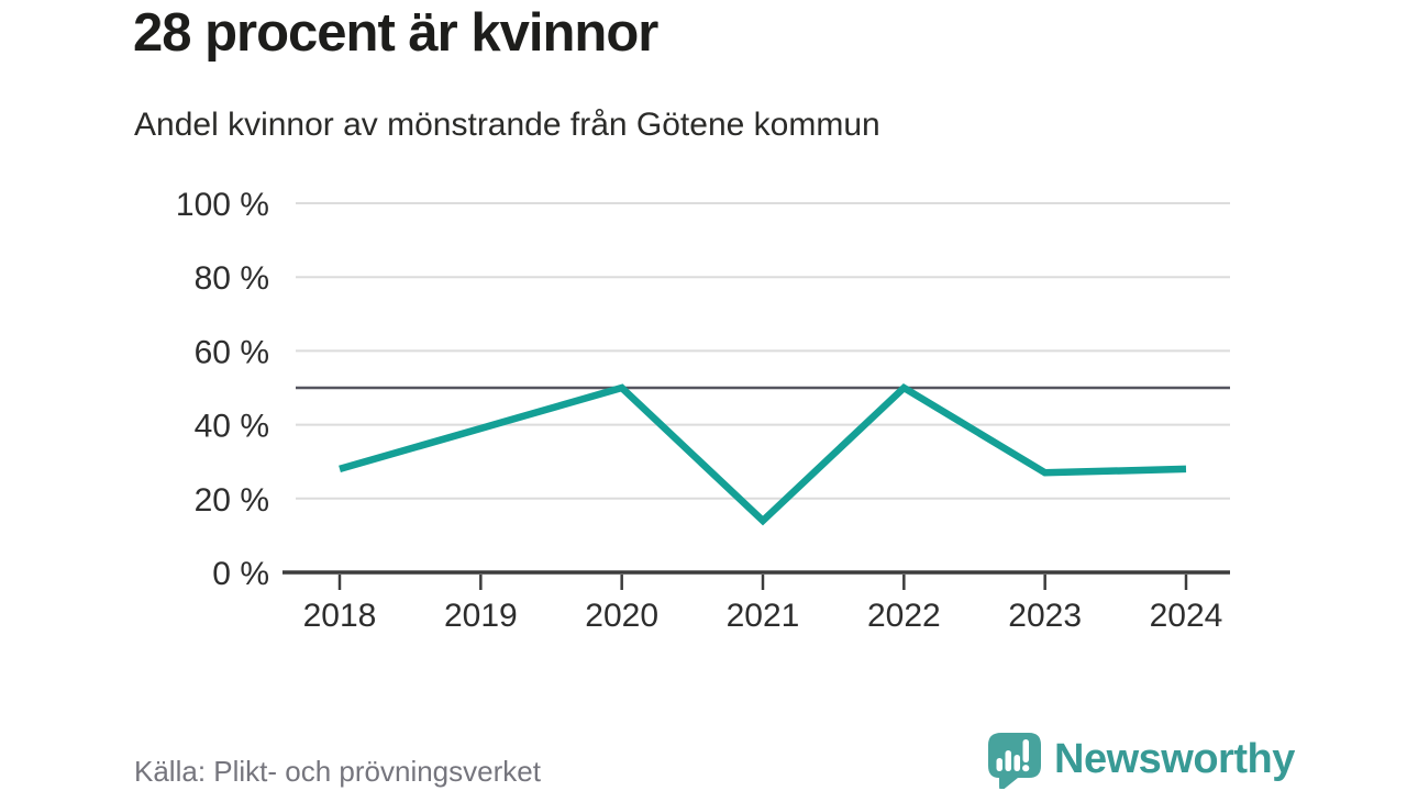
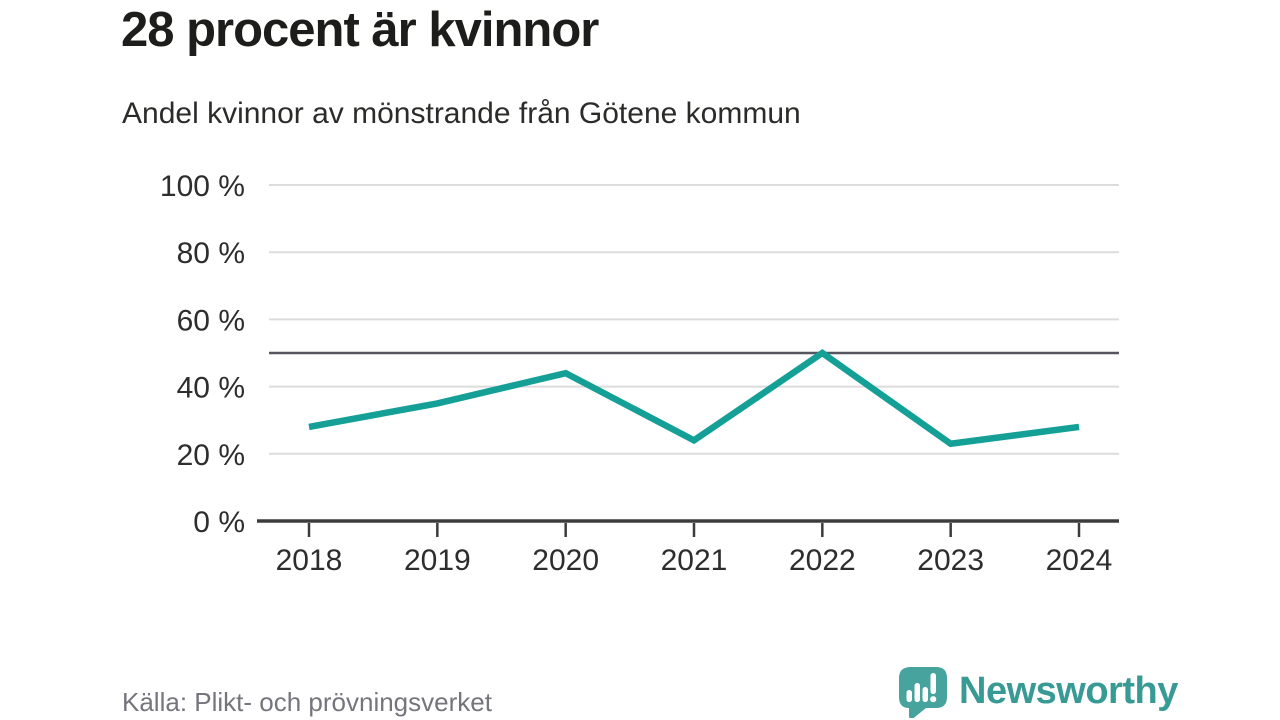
2019: 39% -> 35%
2020: 50% -> 44%
2021: 14% -> 24%
2023: 27% -> 23%
